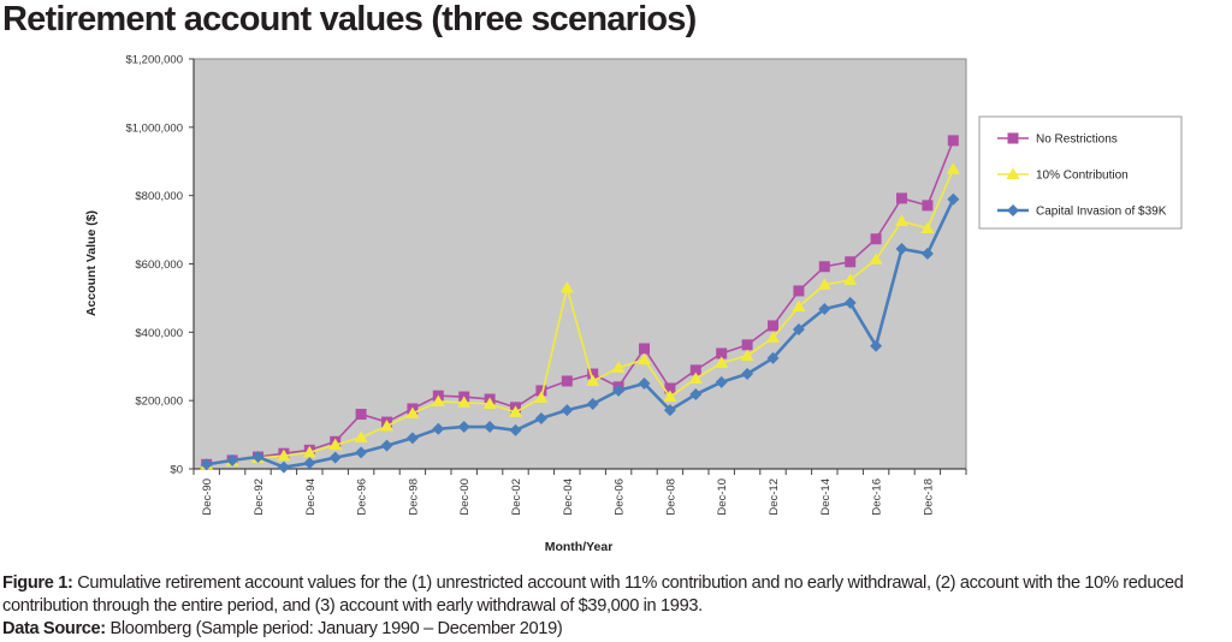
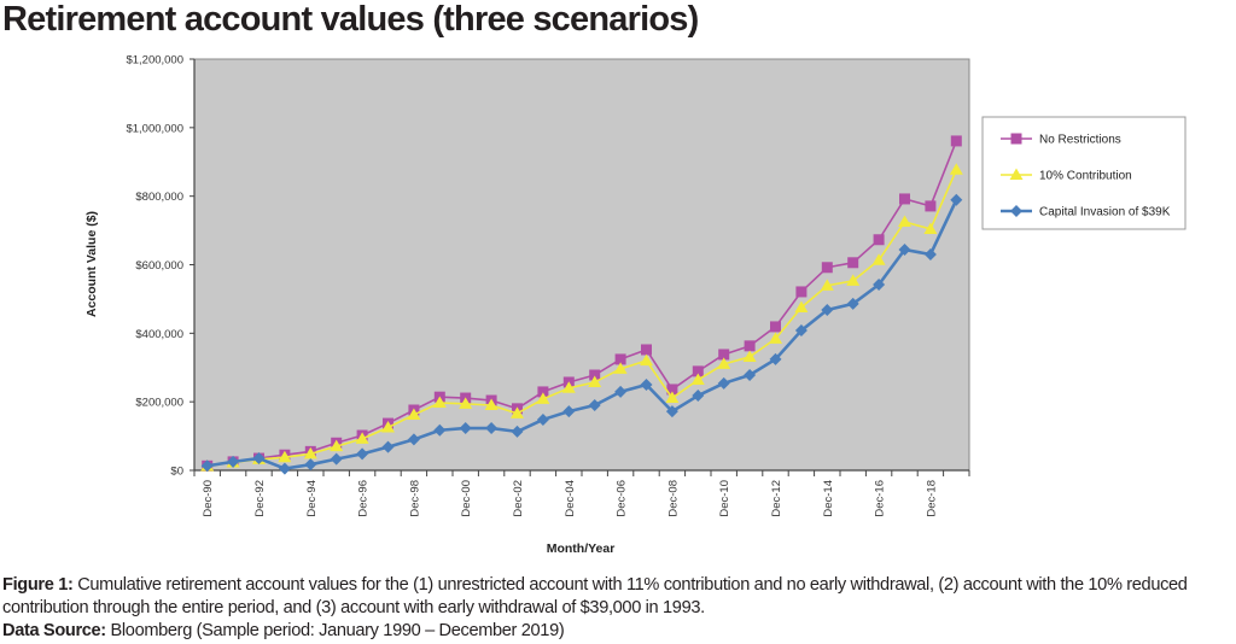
No Restrictions/Dec-96: $160000 -> $100000
10% Contribution/Dec-04: $530000 -> $240000
No Restrictions/Dec-06: $240000 -> $320000
Capital Invasion of $39K/Dec-16: $360000 -> $540000
